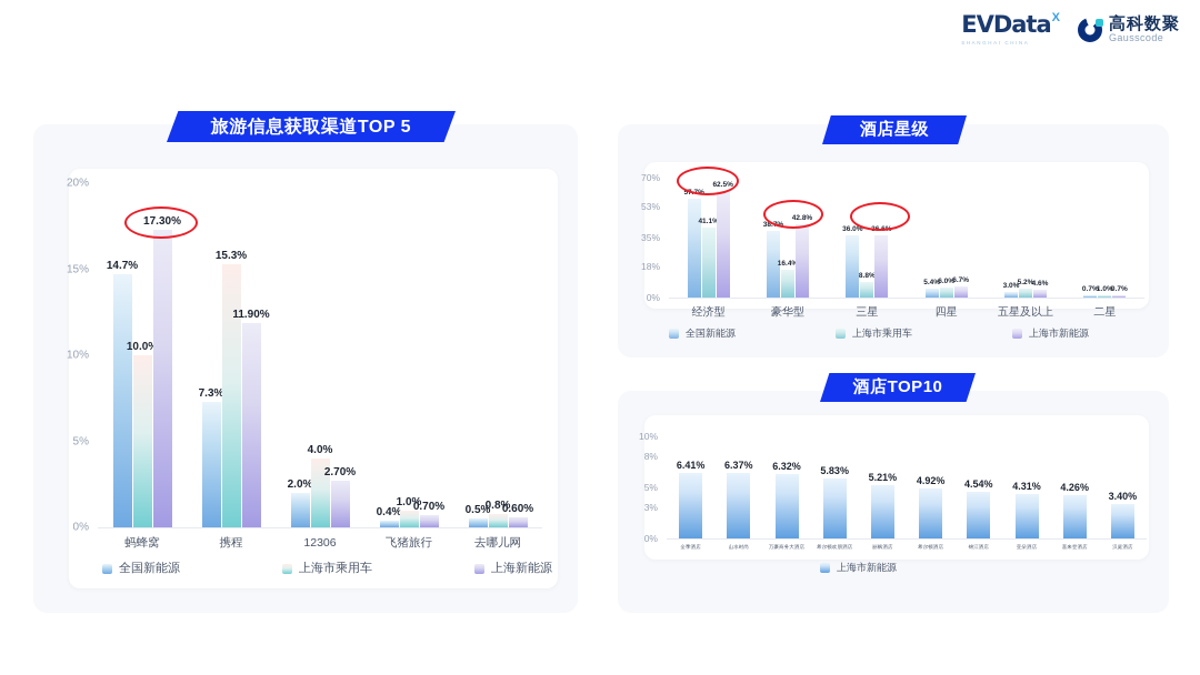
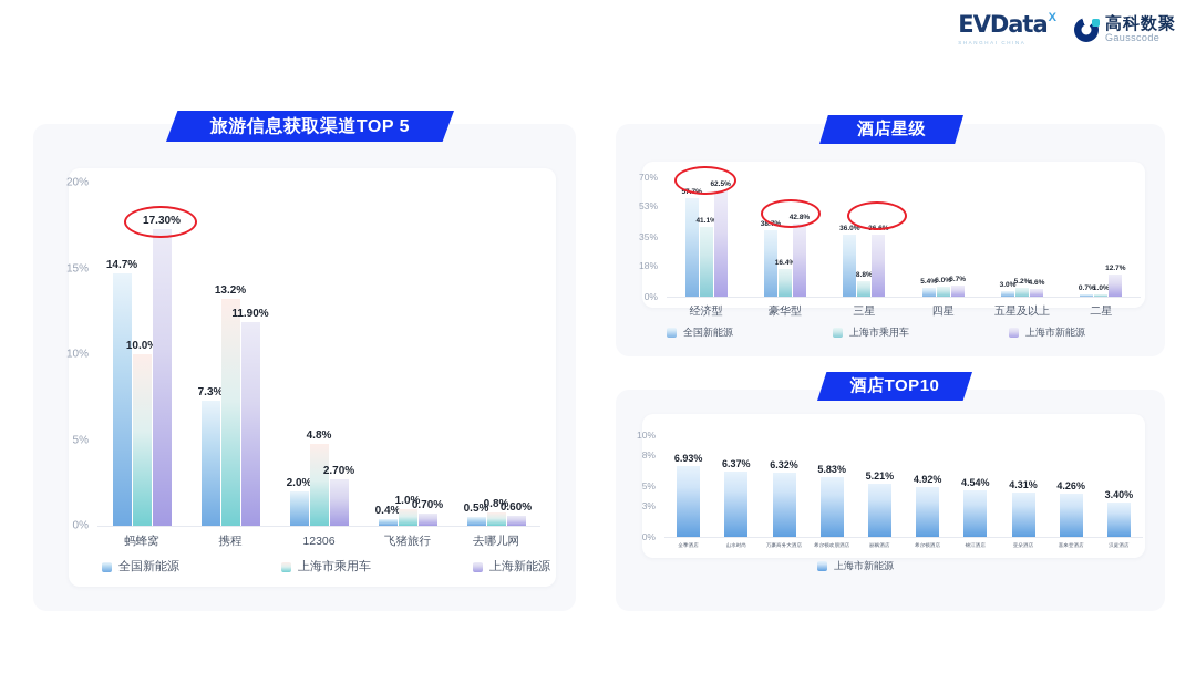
旅游信息获取渠道TOP 5/上海市乘用车/携程: 15.3% -> 13.2%
旅游信息获取渠道TOP 5/上海市乘用车/12306: 4.0% -> 4.8%
酒店星级/上海市新能源/二星: 0.7% -> 12.7%
酒店TOP10/全季酒店: 6.41% -> 6.93%
